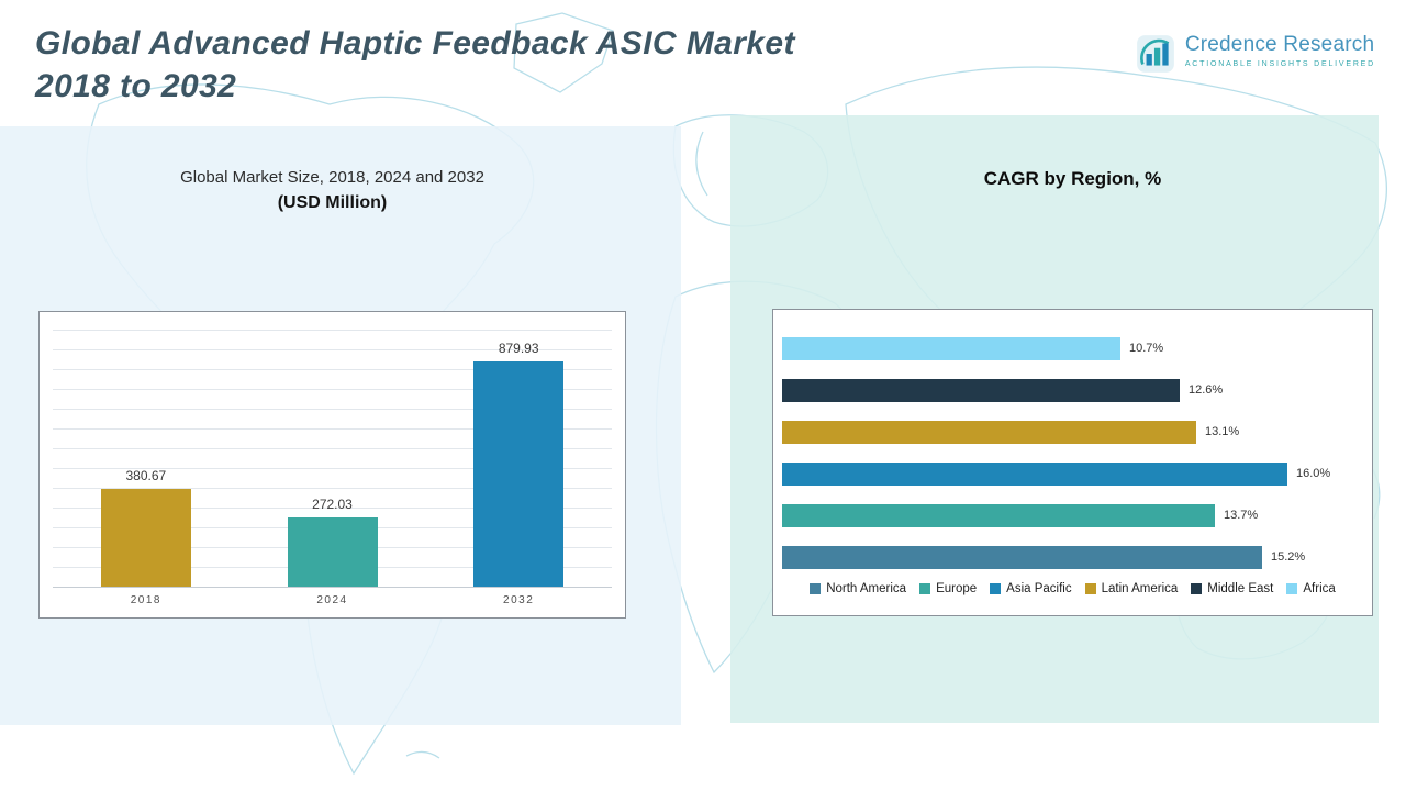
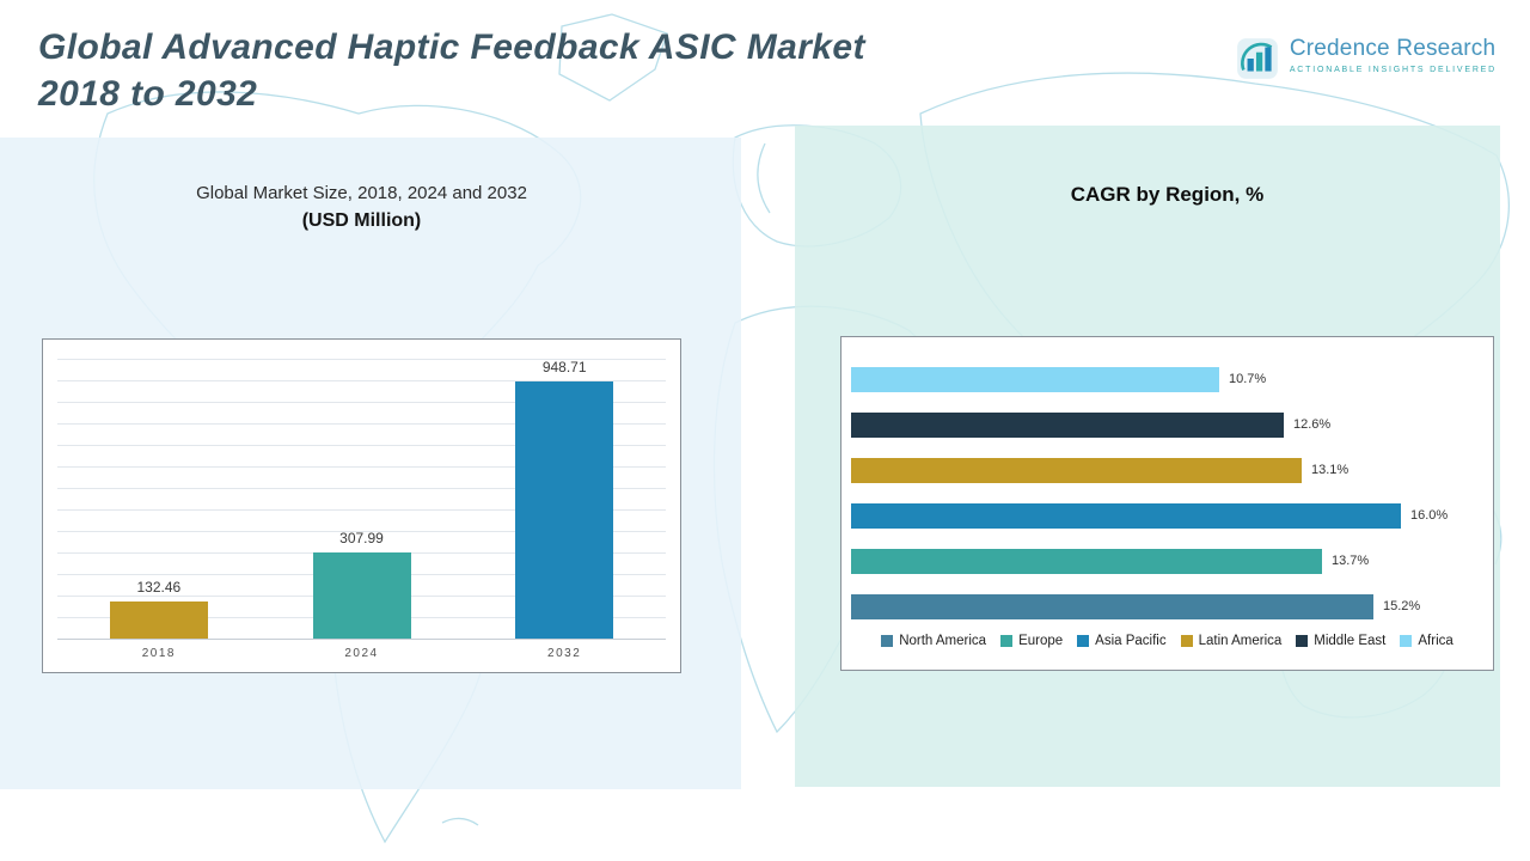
Global Market Size, 2018, 2024 and 2032/2018: 380.67 -> 132.46
Global Market Size, 2018, 2024 and 2032/2024: 272.03 -> 307.99
Global Market Size, 2018, 2024 and 2032/2032: 879.93 -> 948.71
